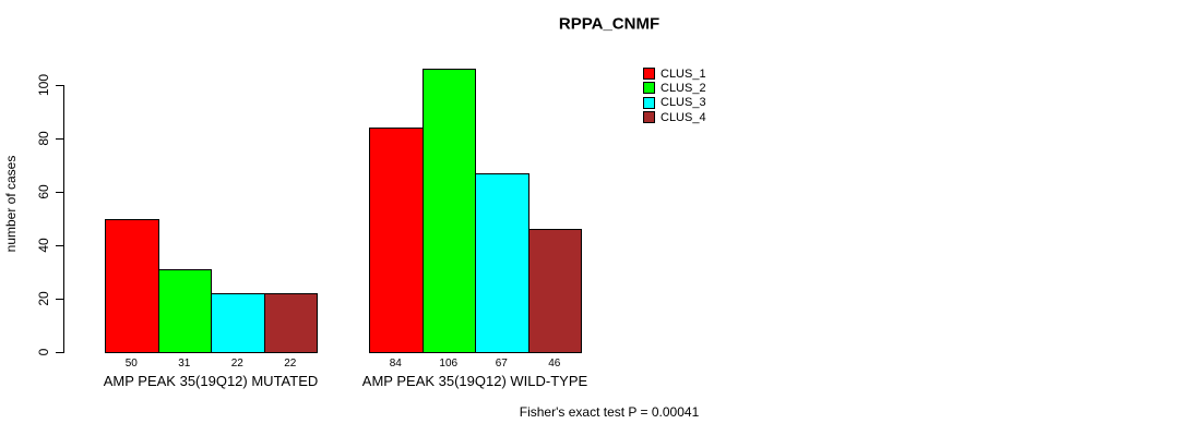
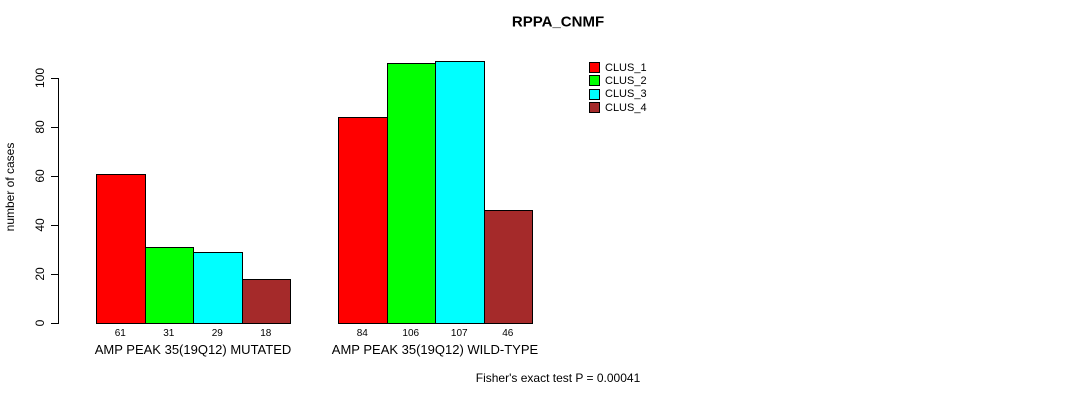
CLUS_1/AMP PEAK 35(19Q12) MUTATED: 50 -> 61
CLUS_3/AMP PEAK 35(19Q12) MUTATED: 22 -> 29
CLUS_4/AMP PEAK 35(19Q12) MUTATED: 22 -> 18
CLUS_3/AMP PEAK 35(19Q12) WILD-TYPE: 67 -> 107
